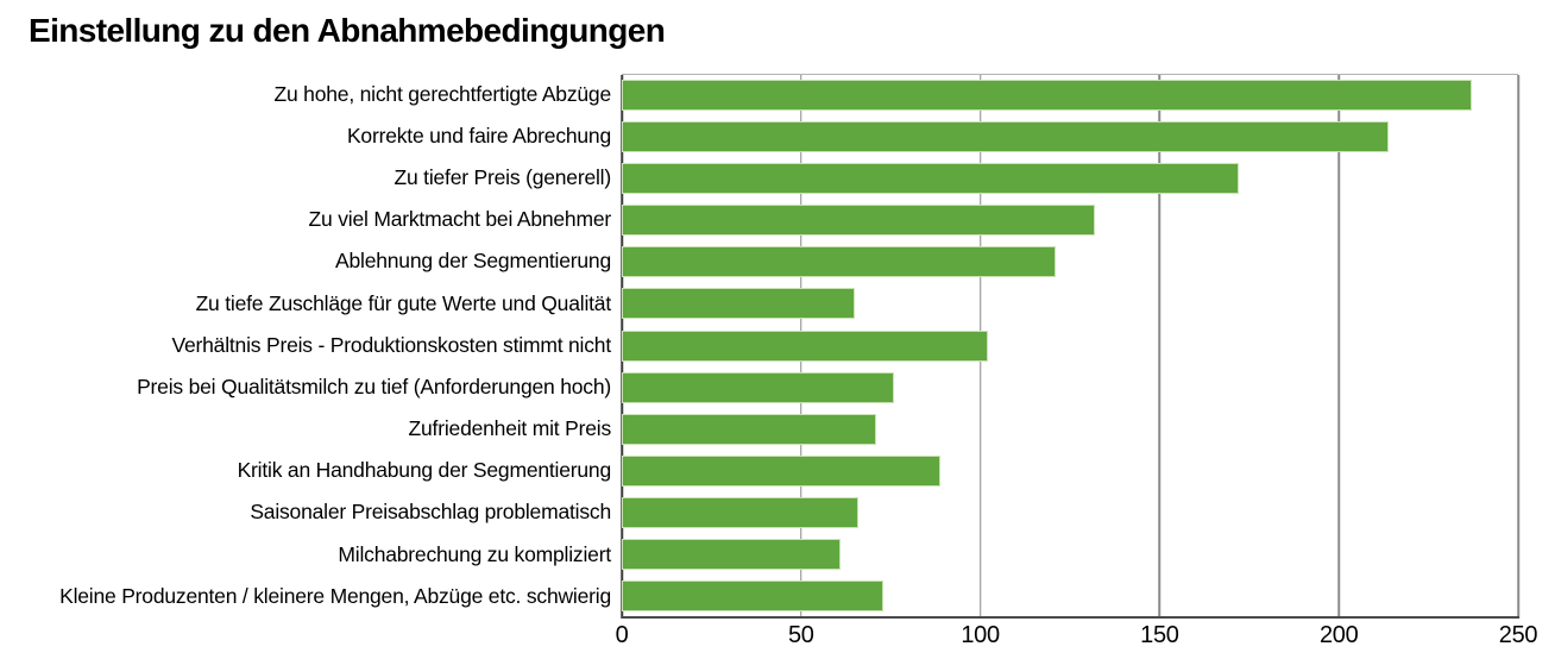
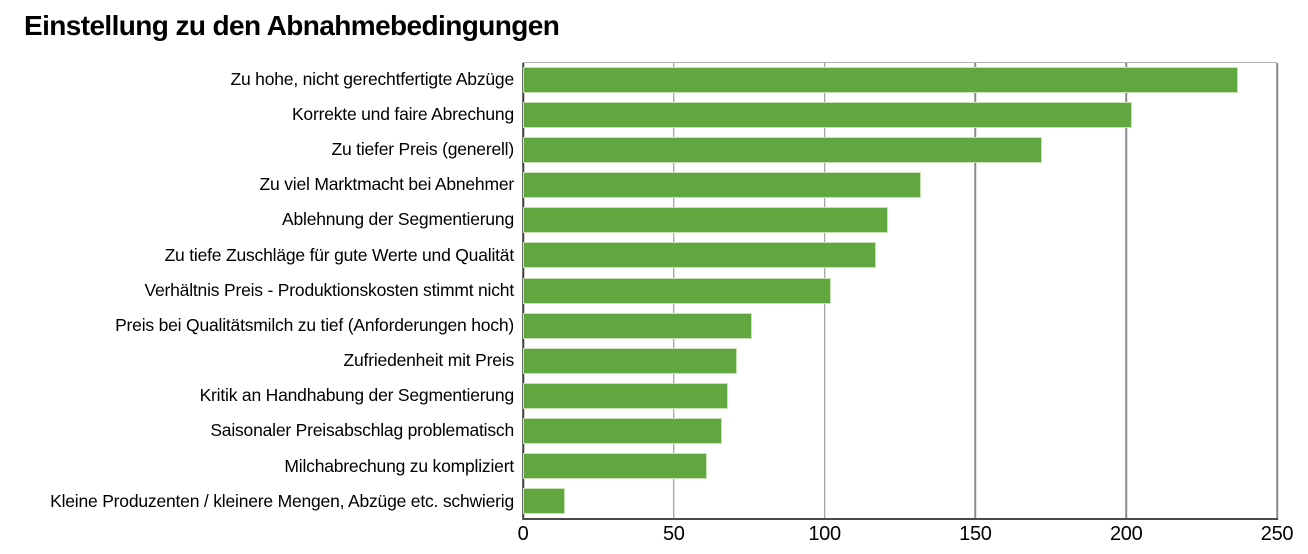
Korrekte und faire Abrechung: 214 -> 202
Zu tiefe Zuschläge für gute Werte und Qualität: 65 -> 117
Kritik an Handhabung der Segmentierung: 89 -> 68
Kleine Produzenten / kleinere Mengen, Abzüge etc. schwierig: 73 -> 14
